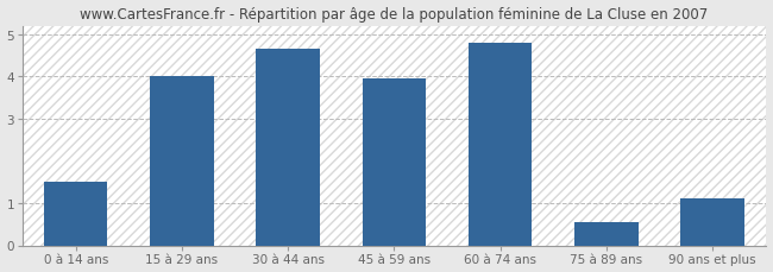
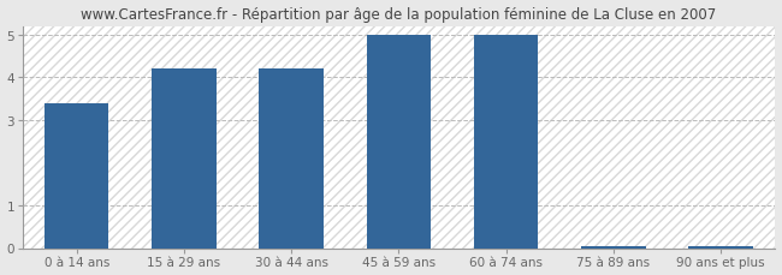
0 à 14 ans: 1.50 -> 3.40
15 à 29 ans: 4.00 -> 4.20
30 à 44 ans: 4.65 -> 4.20
45 à 59 ans: 3.95 -> 5.00
60 à 74 ans: 4.80 -> 5.00
75 à 89 ans: 0.55 -> 0.04
90 ans et plus: 1.10 -> 0.04
